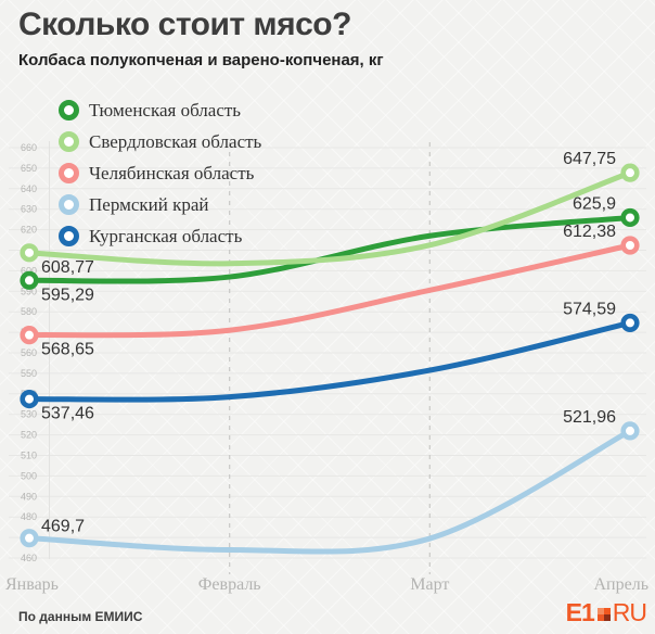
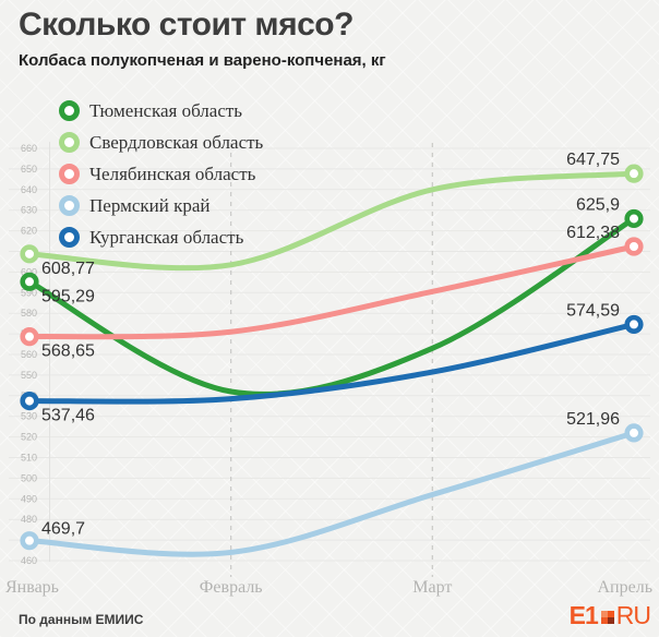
Тюменская область/Февраль: 597 -> 542
Тюменская область/Март: 617 -> 563
Свердловская область/Март: 612 -> 640
Пермский край/Март: 470 -> 492
